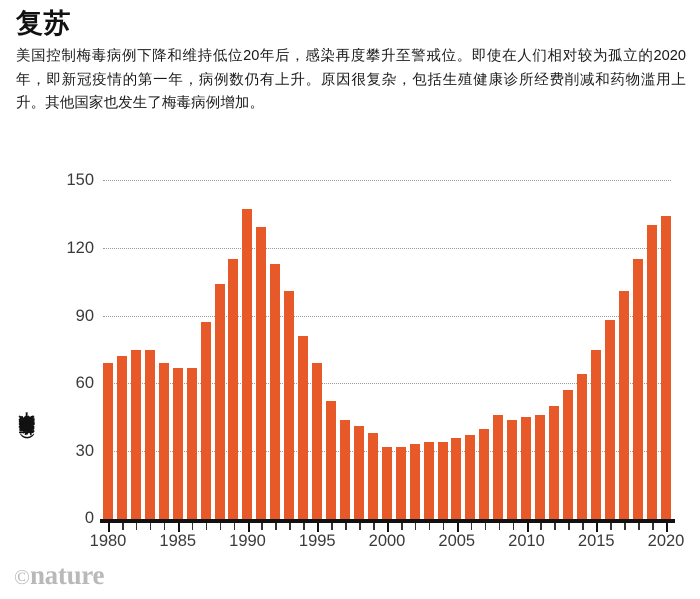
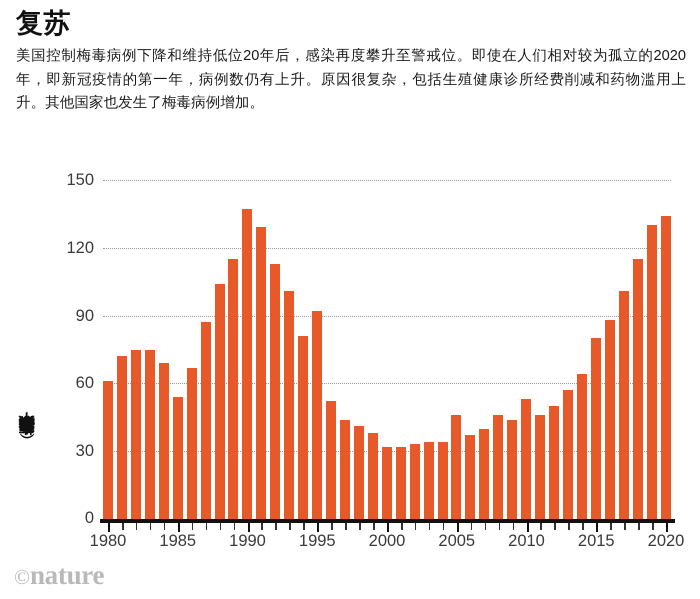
1980: 69 -> 61
1985: 67 -> 54
1995: 69 -> 92
2005: 36 -> 46
2010: 45 -> 53
2015: 75 -> 80
